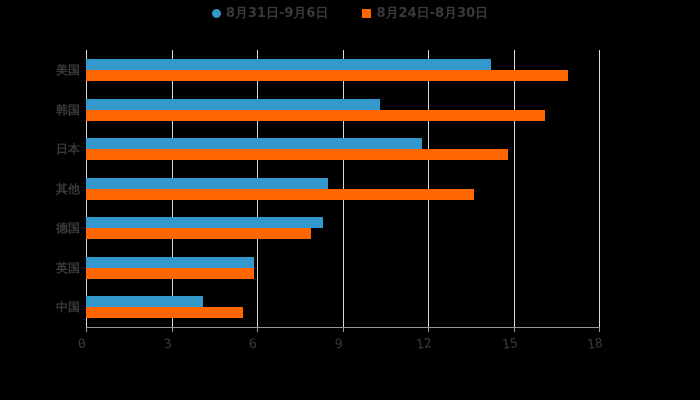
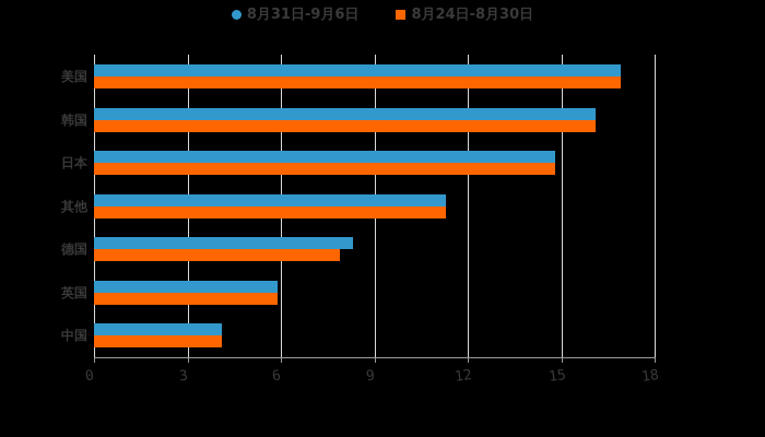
8月31日-9月6日/美国: 14.2 -> 16.9
8月31日-9月6日/韩国: 10.3 -> 16.1
8月31日-9月6日/日本: 11.8 -> 14.8
8月31日-9月6日/其他: 8.5 -> 11.3
8月24日-8月30日/其他: 13.6 -> 11.3
8月24日-8月30日/中国: 5.5 -> 4.1
